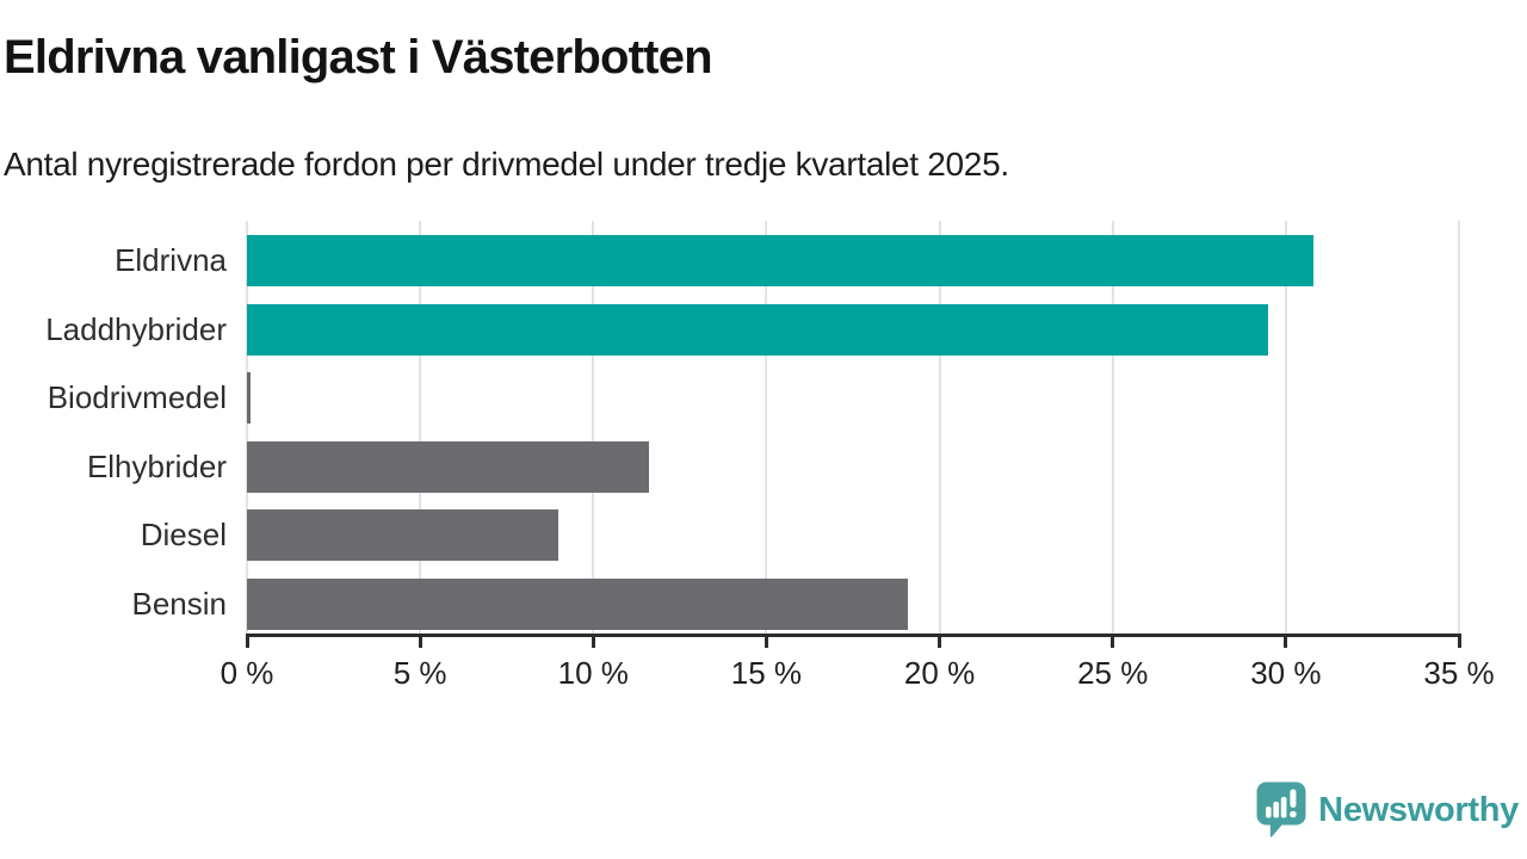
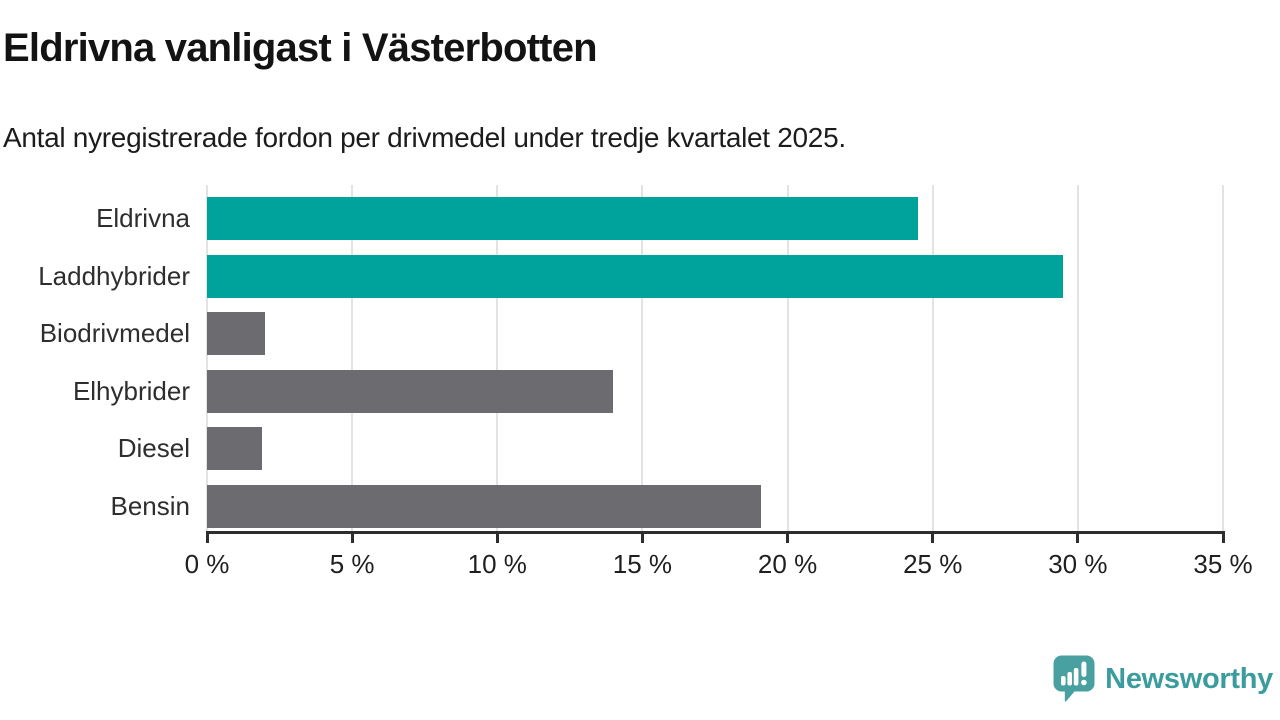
Eldrivna: 30.8% -> 24.5%
Biodrivmedel: 0.1% -> 2.0%
Elhybrider: 11.6% -> 14.0%
Diesel: 9.0% -> 1.9%
